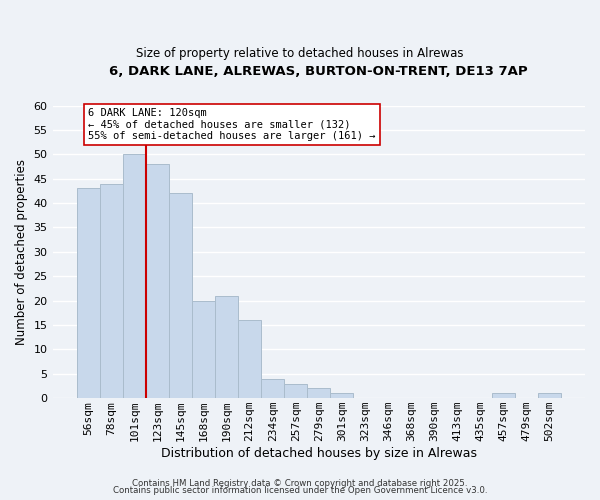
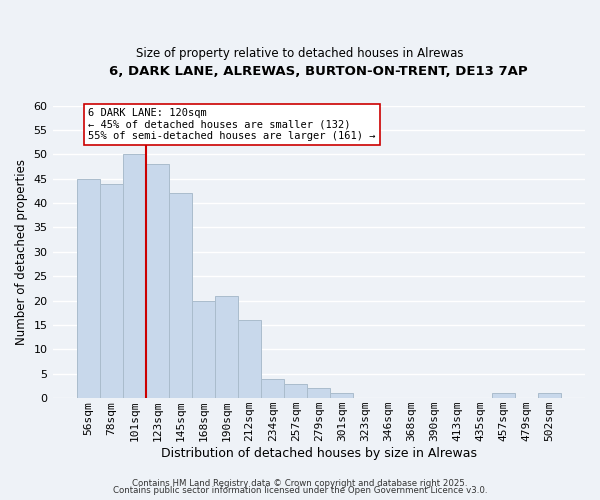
56sqm: 43 -> 45
